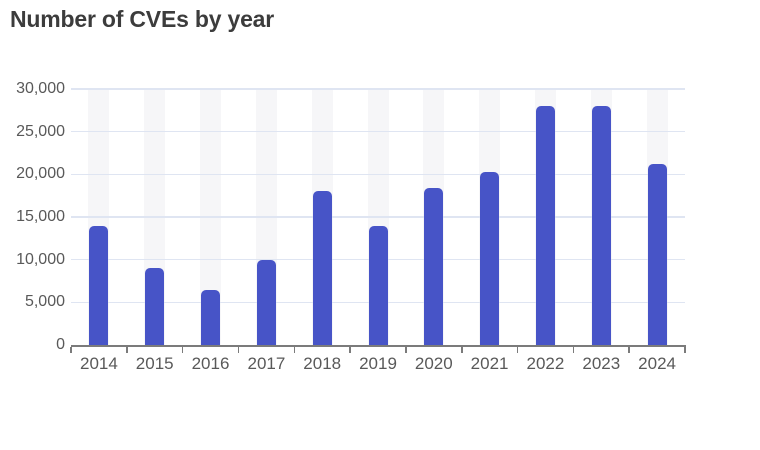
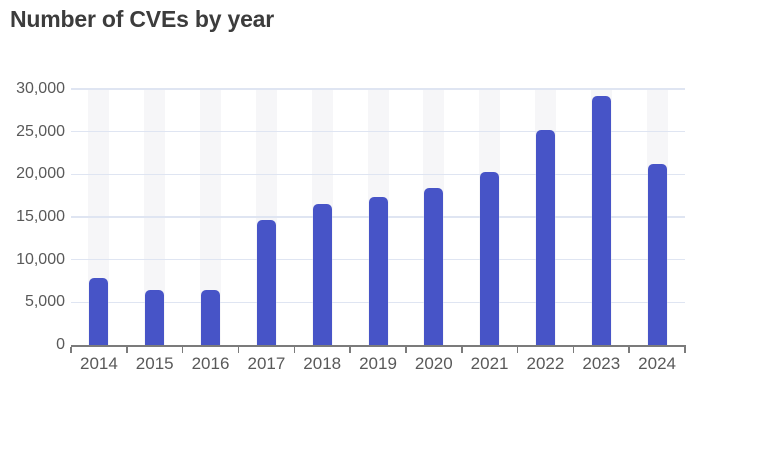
2014: 14000 -> 8000
2015: 9000 -> 6000
2017: 10000 -> 15000
2018: 18000 -> 16000
2019: 14000 -> 17000
2022: 28000 -> 25000
2023: 28000 -> 29000
